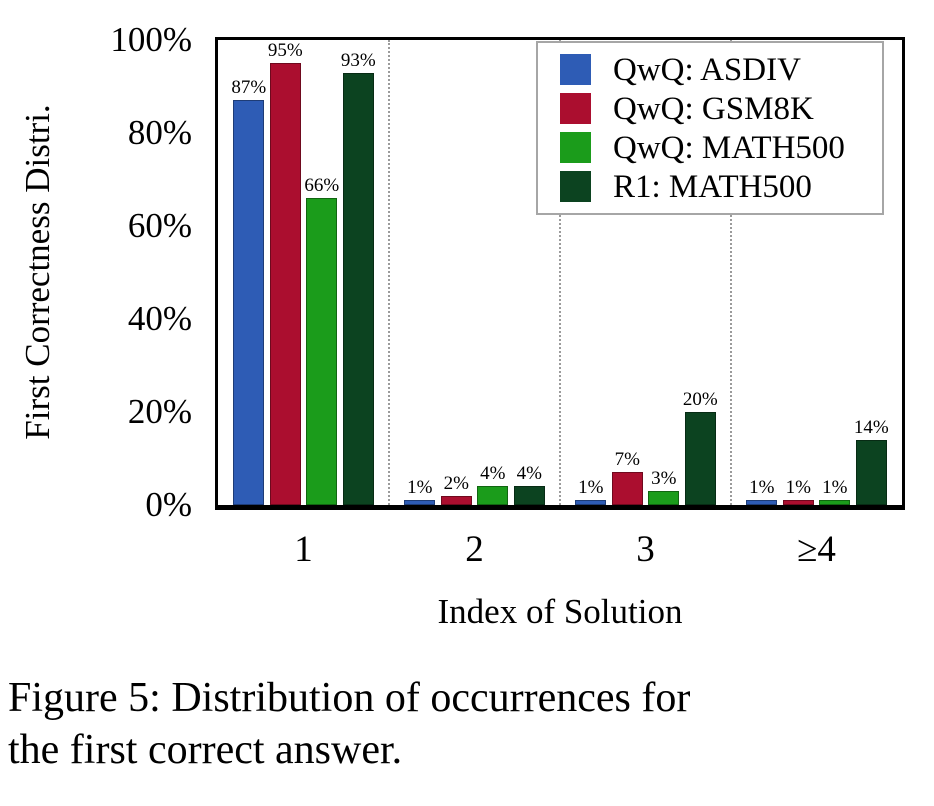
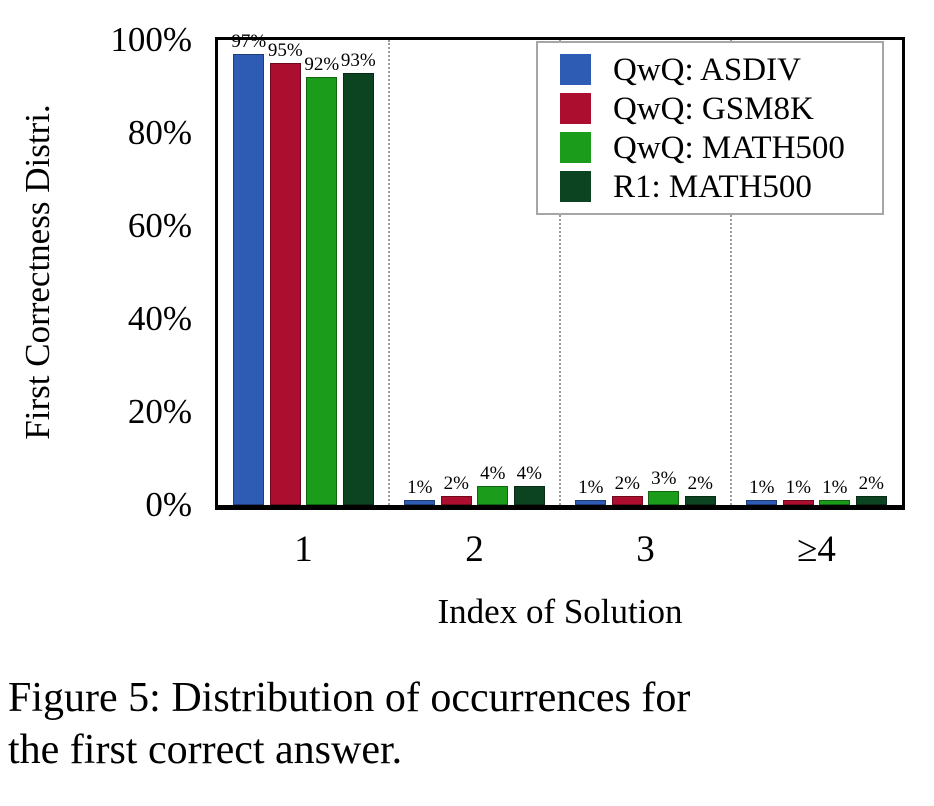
QwQ: ASDIV/1: 87% -> 97%
QwQ: MATH500/1: 66% -> 92%
QwQ: GSM8K/3: 7% -> 2%
R1: MATH500/3: 20% -> 2%
R1: MATH500/≥4: 14% -> 2%
